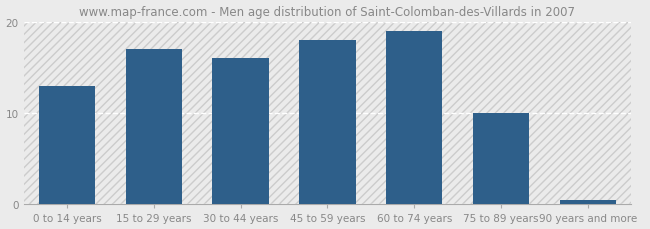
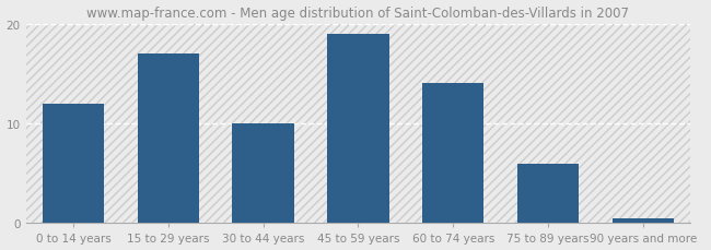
0 to 14 years: 13.0 -> 12.0
30 to 44 years: 16.0 -> 10.0
45 to 59 years: 18.0 -> 19.0
60 to 74 years: 19.0 -> 14.0
75 to 89 years: 10.0 -> 6.0
